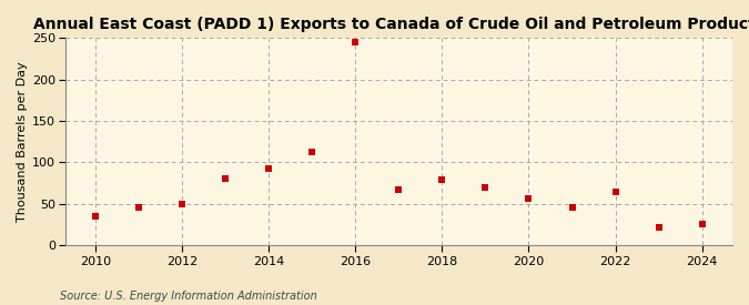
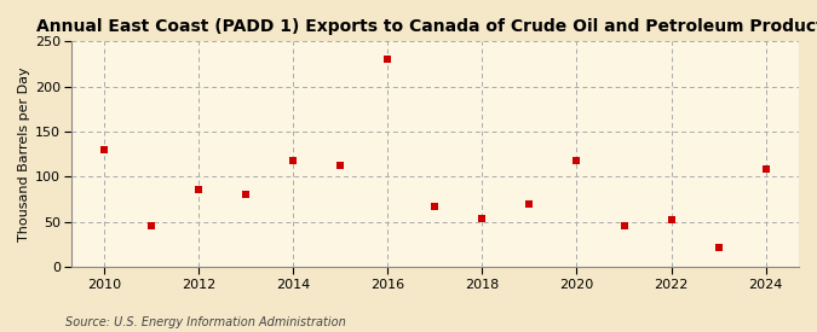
2010: 35 -> 130
2012: 50 -> 86
2014: 92 -> 118
2016: 245 -> 230
2018: 79 -> 54
2020: 56 -> 118
2022: 64 -> 52
2024: 25 -> 108
